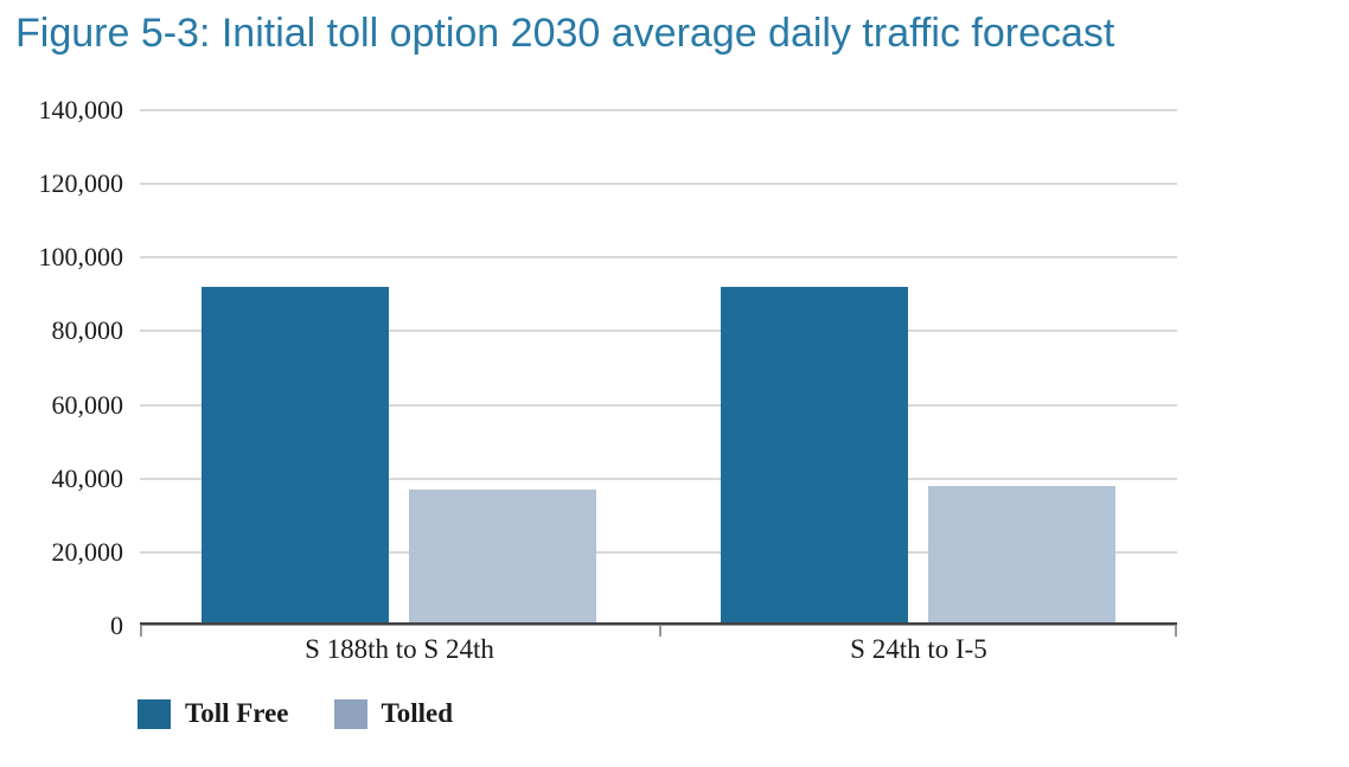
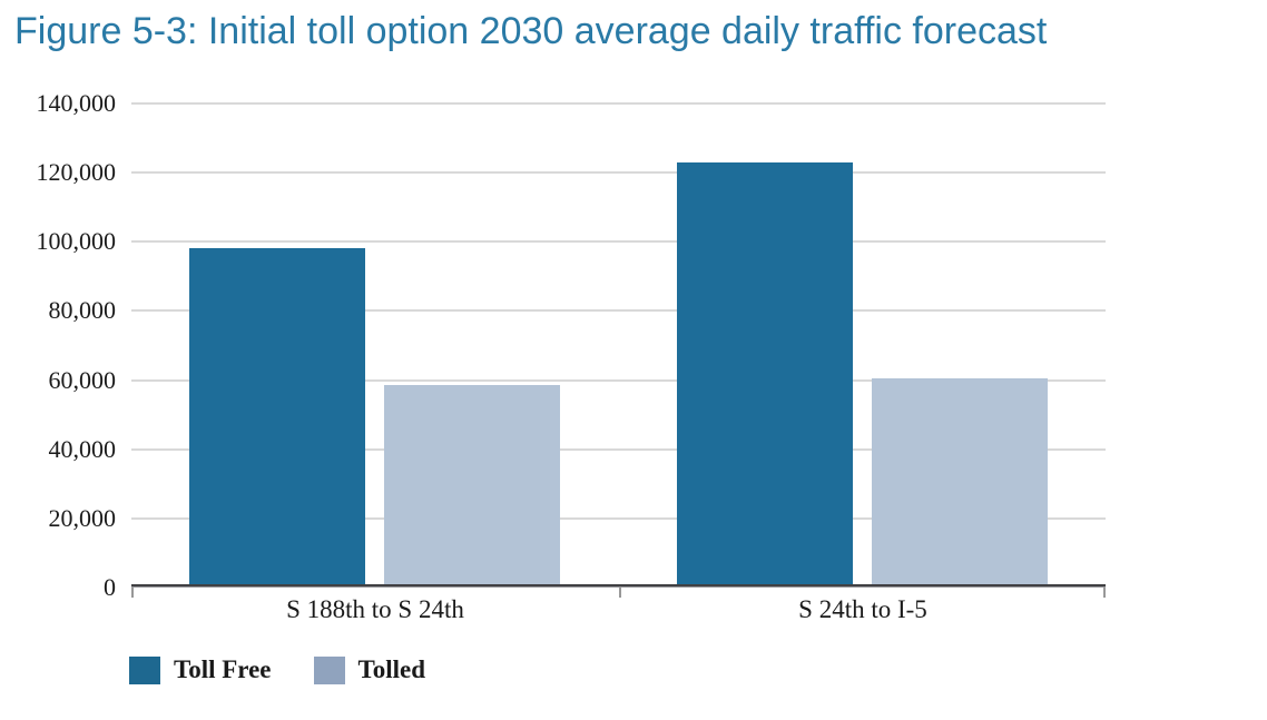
Toll Free/S 188th to S 24th: 92000 -> 98000
Tolled/S 188th to S 24th: 37000 -> 58000
Toll Free/S 24th to I-5: 92000 -> 123000
Tolled/S 24th to I-5: 38000 -> 60000
